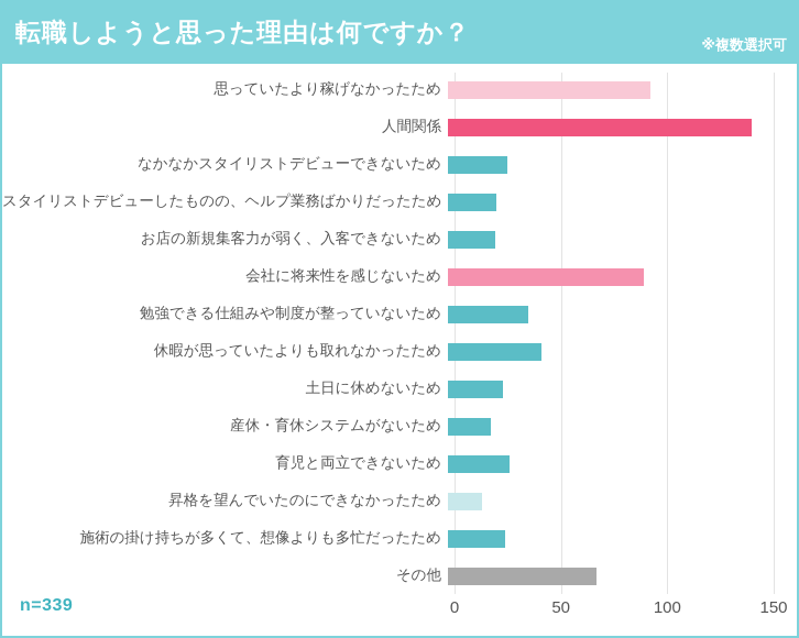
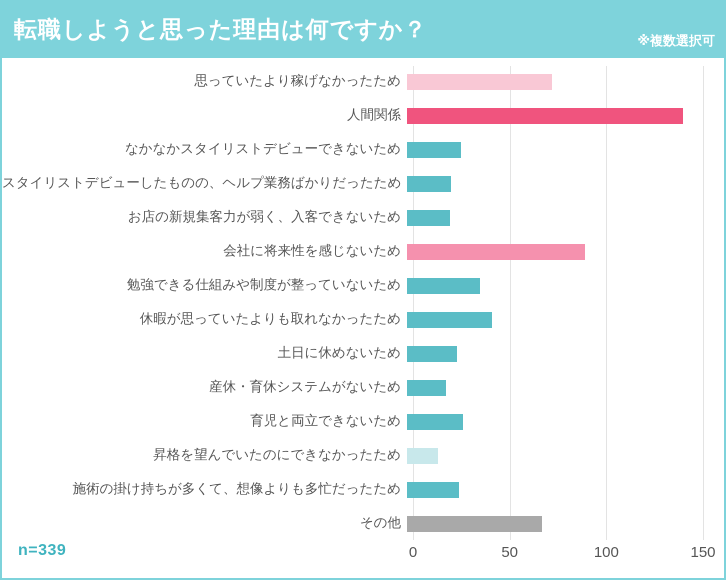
思っていたより稼げなかったため: 95 -> 75
